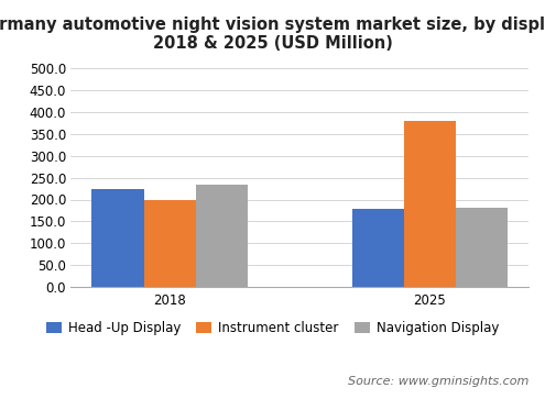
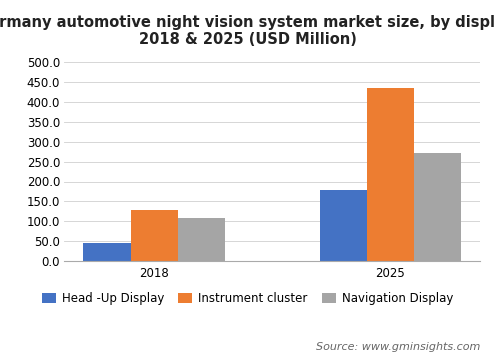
Head -Up Display/2018: 225 -> 45
Instrument cluster/2018: 200 -> 128
Navigation Display/2018: 235 -> 108
Instrument cluster/2025: 380 -> 435
Navigation Display/2025: 180 -> 272
